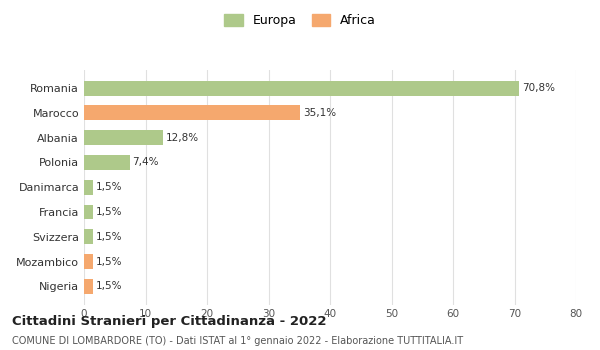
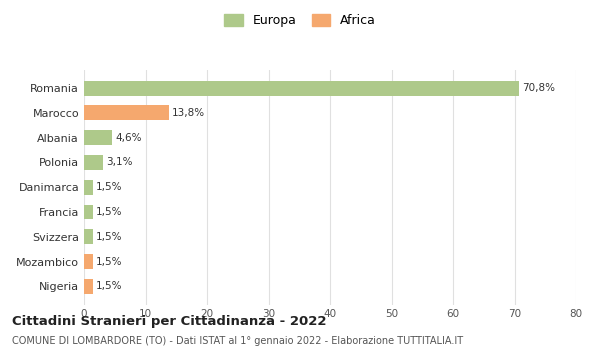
Marocco: 35,1% -> 13,8%
Albania: 12,8% -> 4,6%
Polonia: 7,4% -> 3,1%
